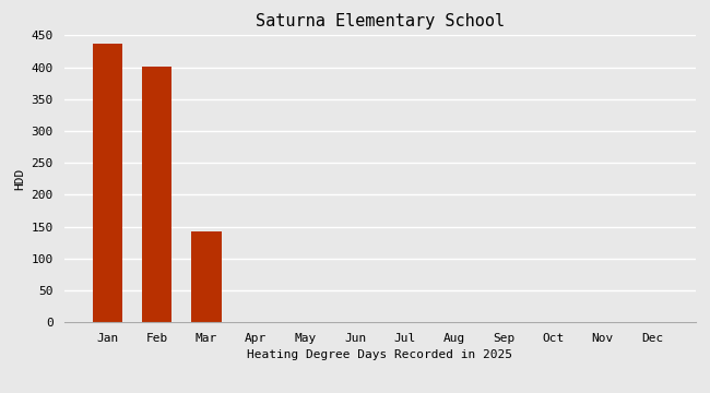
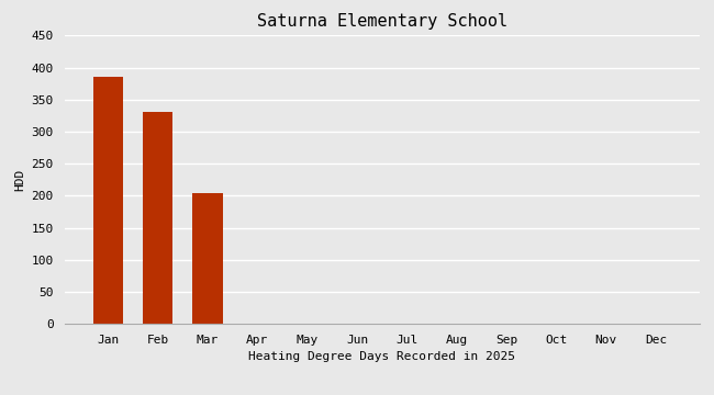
Jan: 437 -> 386
Feb: 401 -> 330
Mar: 143 -> 204
